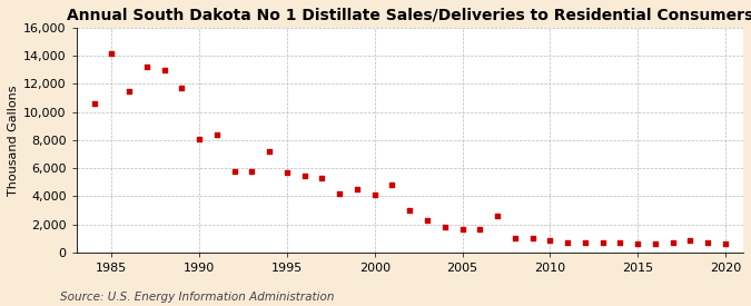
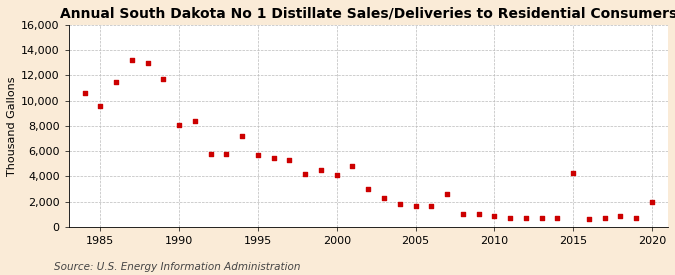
1985: 14,200 -> 9,600
2015: 600 -> 4,300
2020: 600 -> 2,000
